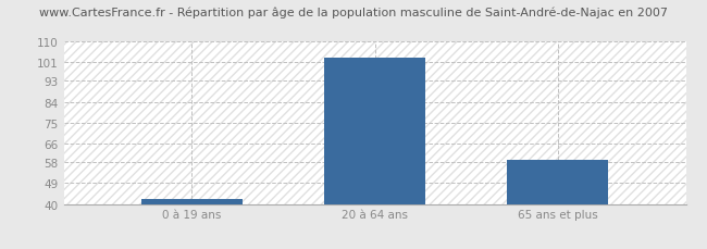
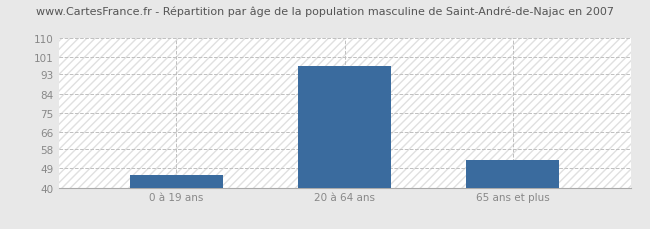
0 à 19 ans: 42 -> 46
20 à 64 ans: 103 -> 97
65 ans et plus: 59 -> 53
